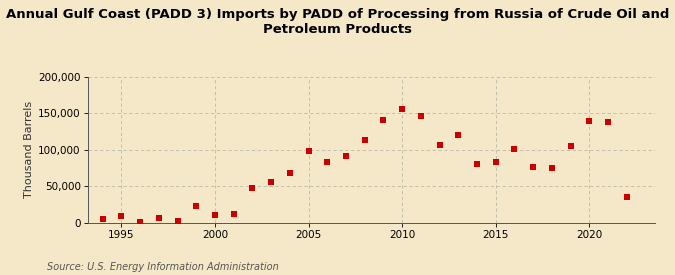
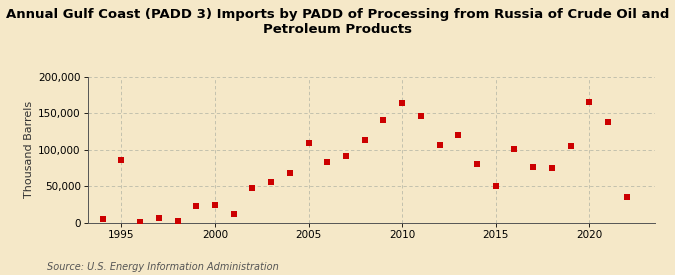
1995: 9,000 -> 86,000
2000: 10,000 -> 24,000
2005: 99,000 -> 110,000
2010: 156,000 -> 164,000
2015: 84,000 -> 50,000
2020: 140,000 -> 166,000
